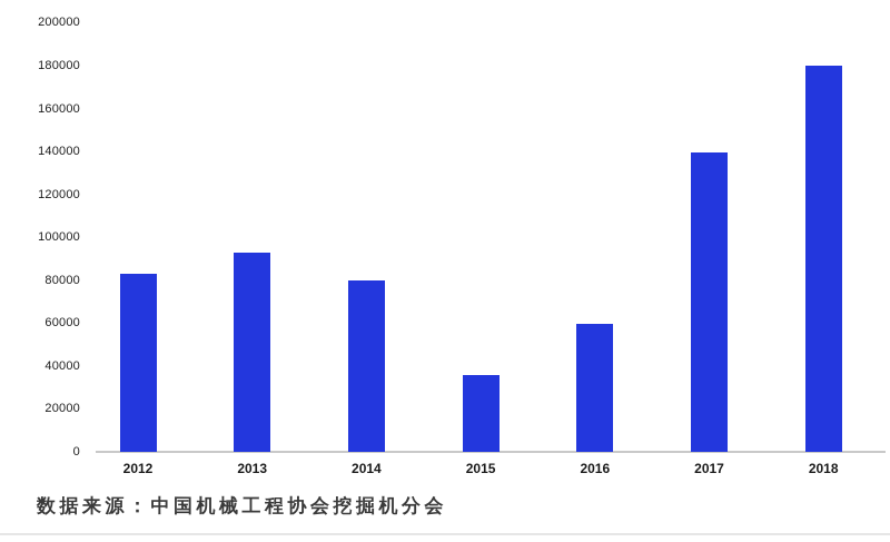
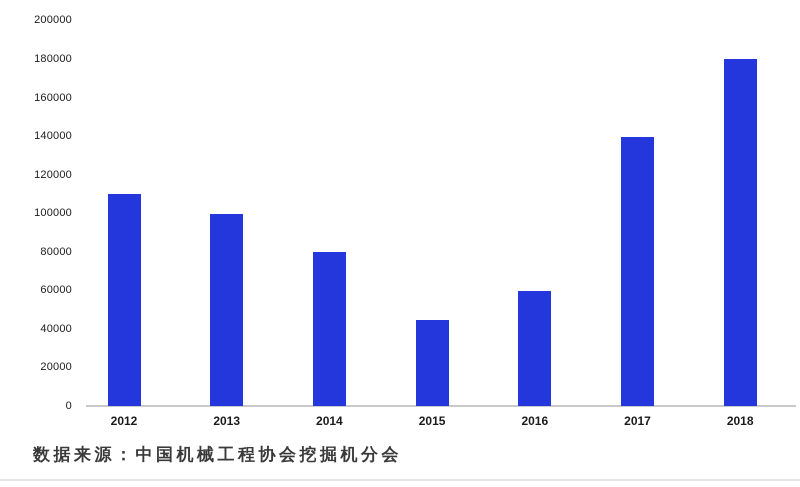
2012: 83000 -> 110000
2013: 93000 -> 100000
2015: 36000 -> 45000
